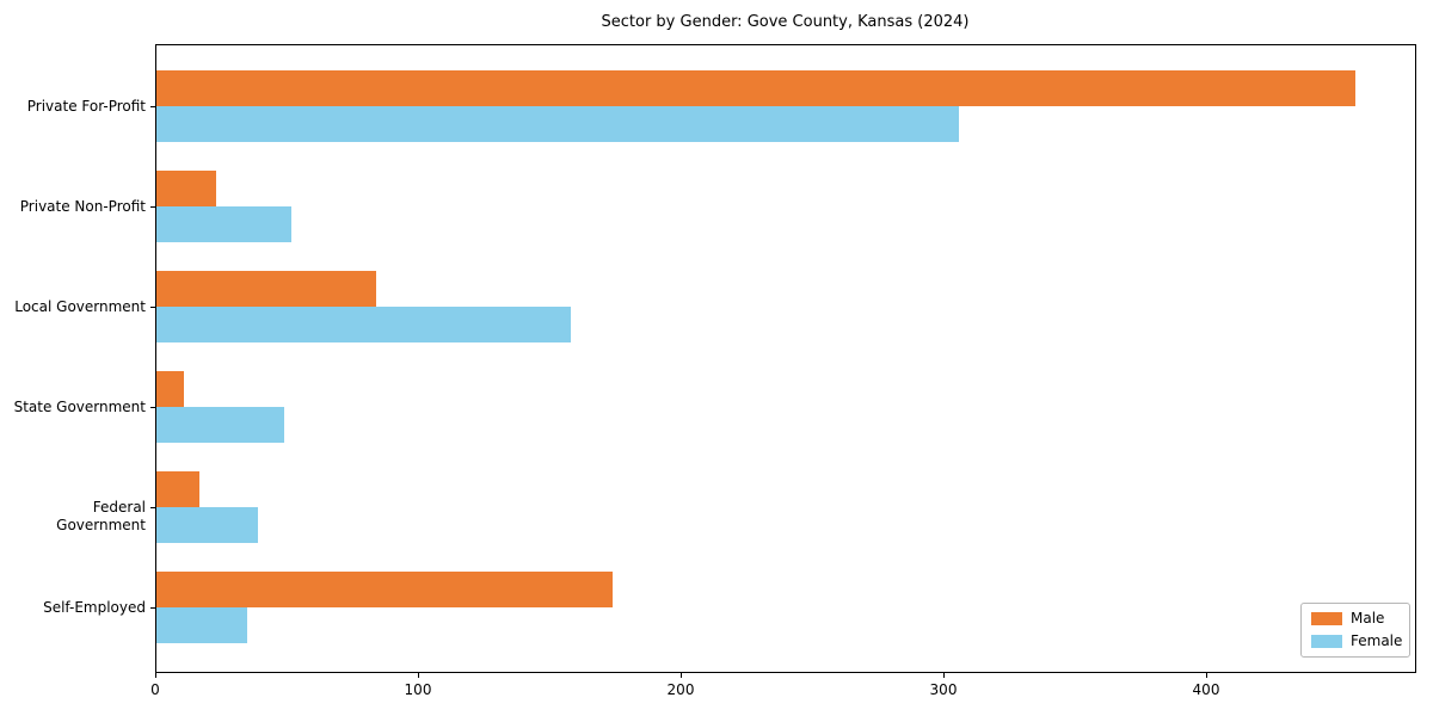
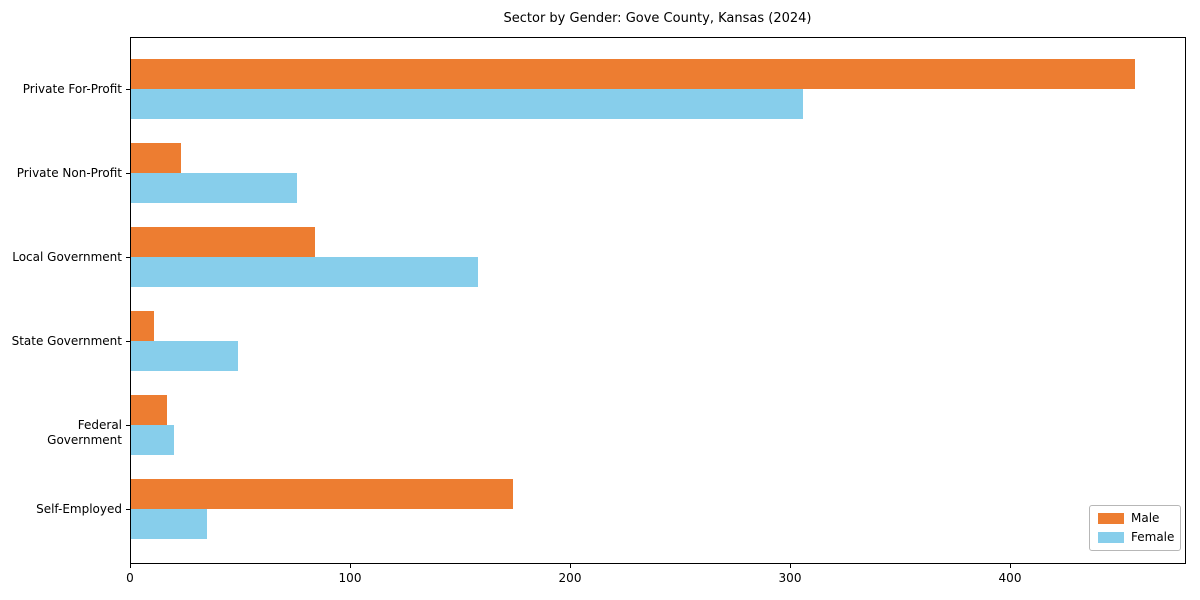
Female/Private Non-Profit: 52 -> 76
Female/Federal Government: 39 -> 20
